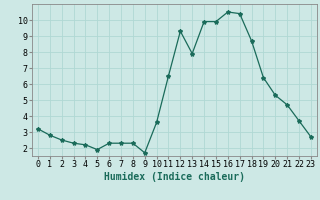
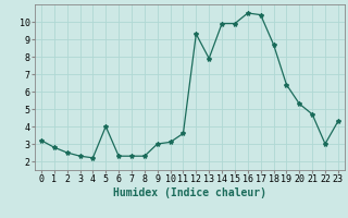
5: 1.9 -> 4.0
9: 1.7 -> 3.0
10: 3.6 -> 3.1
11: 6.5 -> 3.6
22: 3.7 -> 3.0
23: 2.7 -> 4.3
